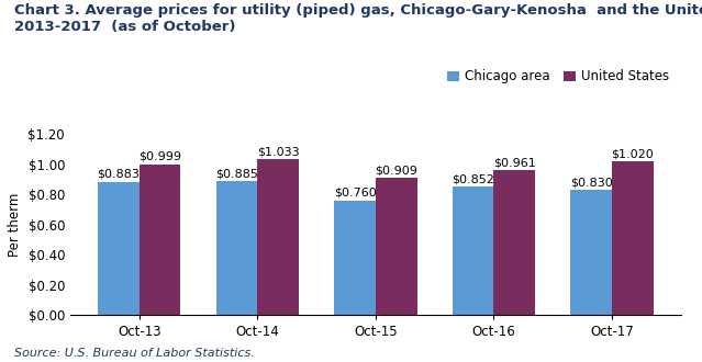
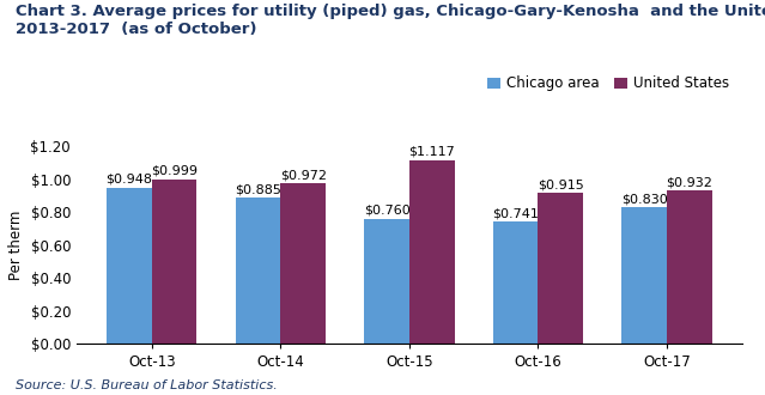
Chicago area/Oct-13: $0.883 -> $0.948
United States/Oct-14: $1.033 -> $0.972
United States/Oct-15: $0.909 -> $1.117
Chicago area/Oct-16: $0.852 -> $0.741
United States/Oct-16: $0.961 -> $0.915
United States/Oct-17: $1.020 -> $0.932
